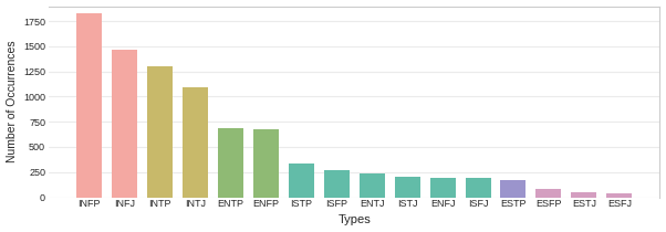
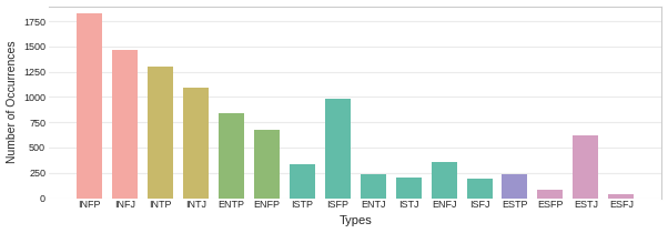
ENTP: 680 -> 840
ISFP: 270 -> 980
ENFJ: 190 -> 360
ESTP: 170 -> 240
ESTJ: 50 -> 620
